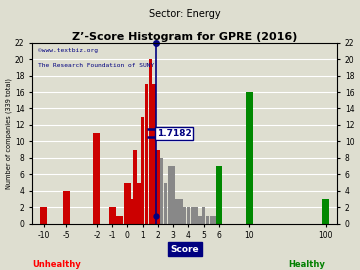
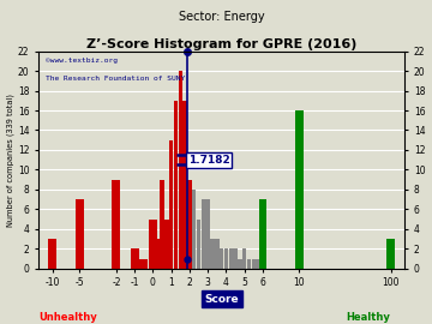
-10: 2 -> 3
-5: 4 -> 7
-2: 11 -> 9
